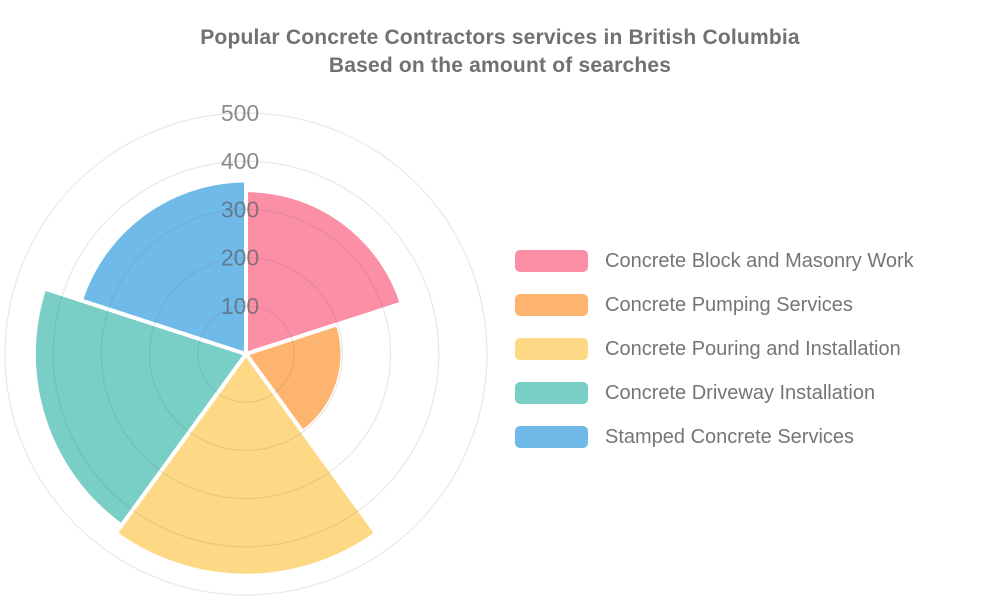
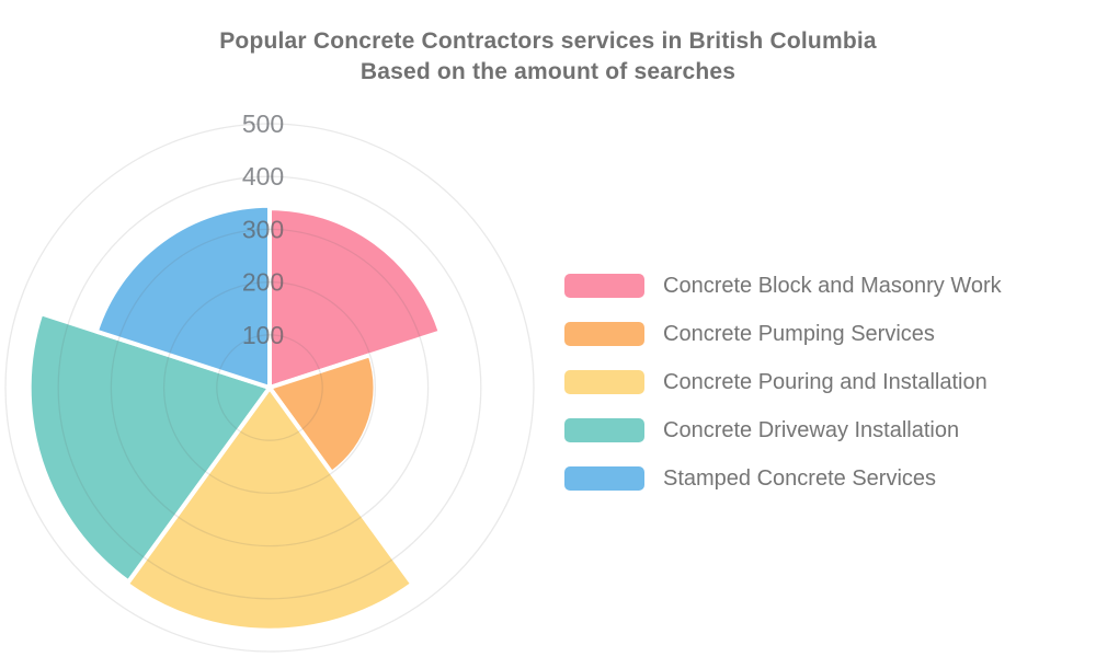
Concrete Driveway Installation: 440 -> 460
Stamped Concrete Services: 360 -> 340
